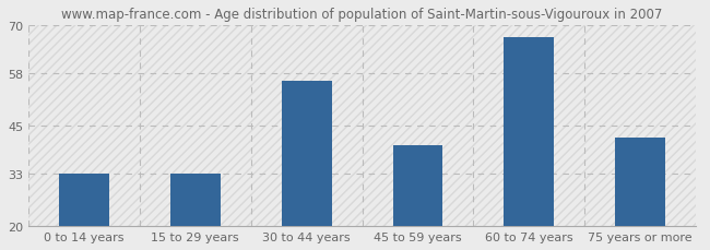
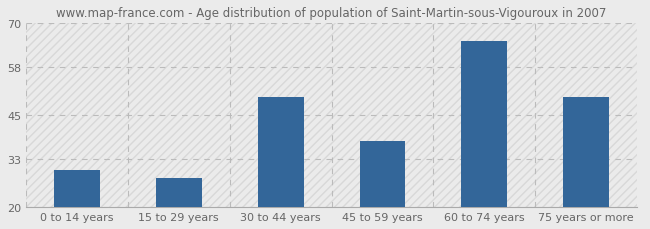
0 to 14 years: 33 -> 30
15 to 29 years: 33 -> 28
30 to 44 years: 56 -> 50
45 to 59 years: 40 -> 38
60 to 74 years: 67 -> 65
75 years or more: 42 -> 50
